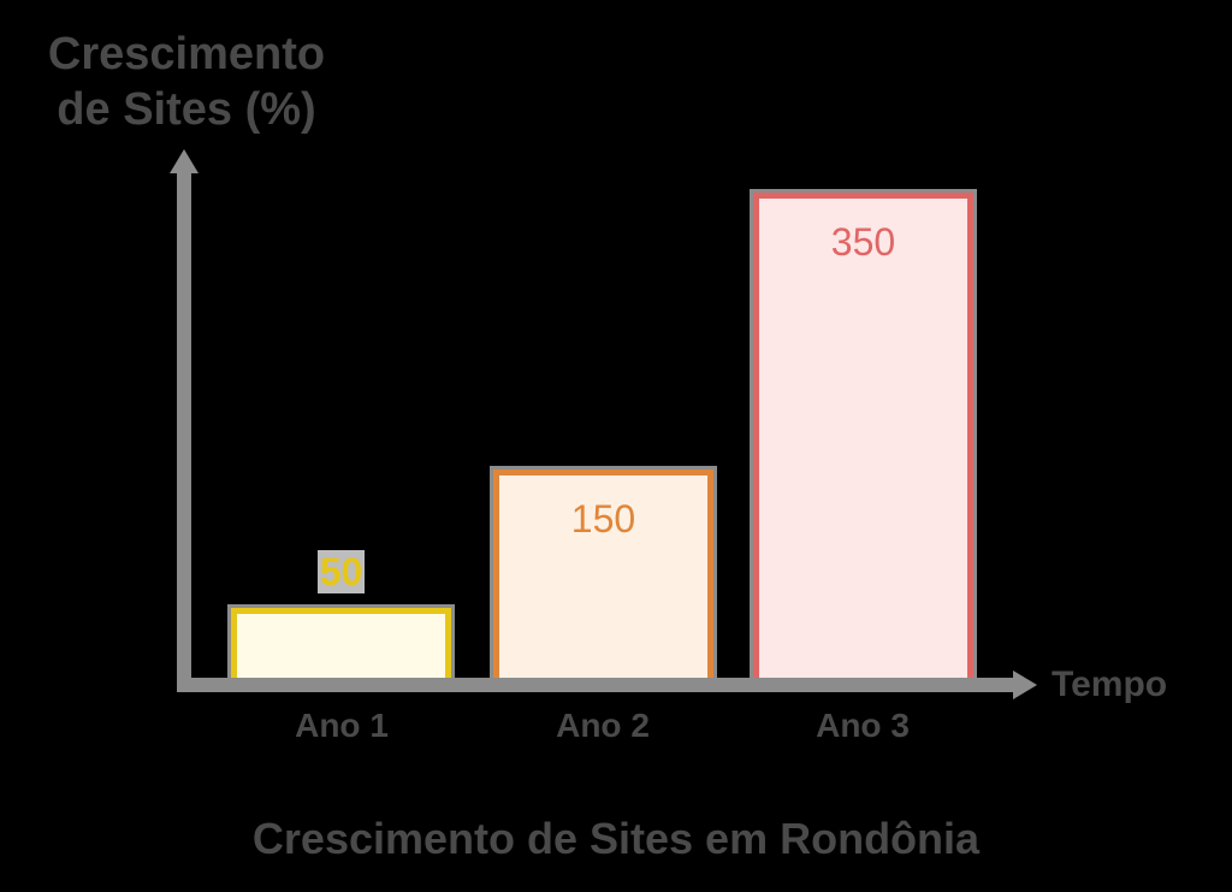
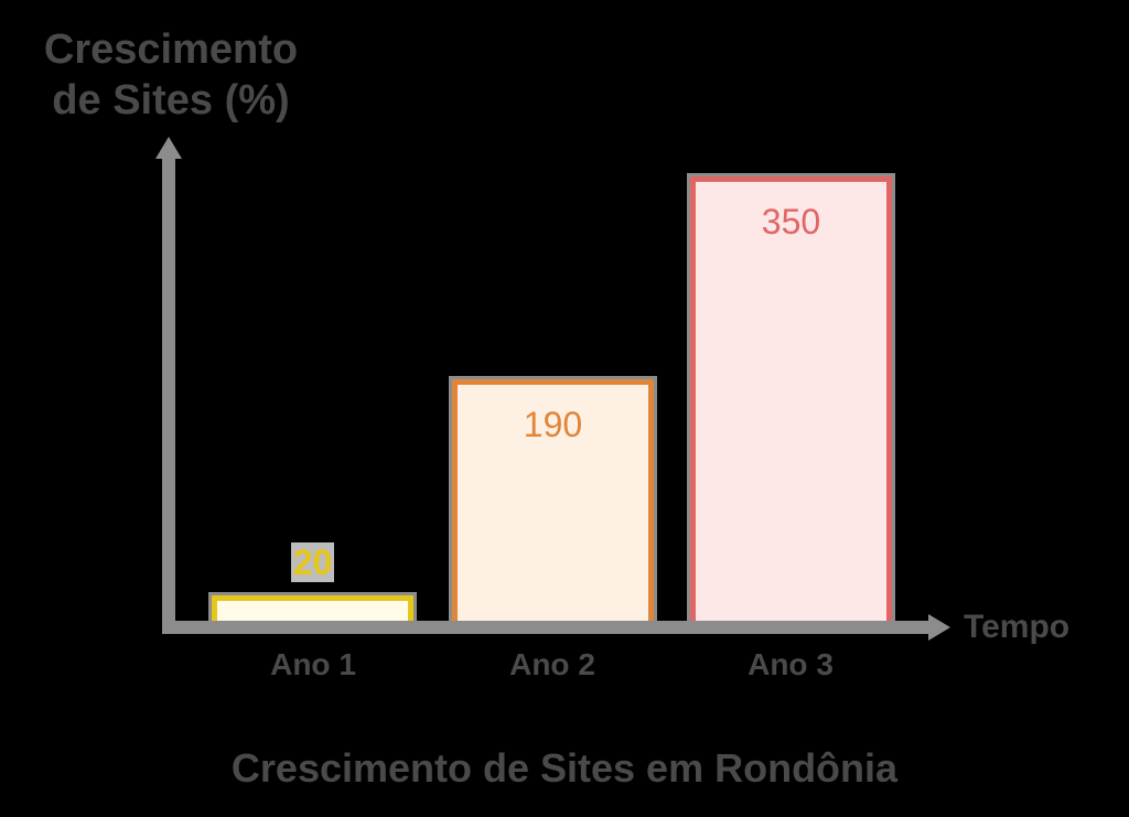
Ano 1: 50 -> 20
Ano 2: 150 -> 190
